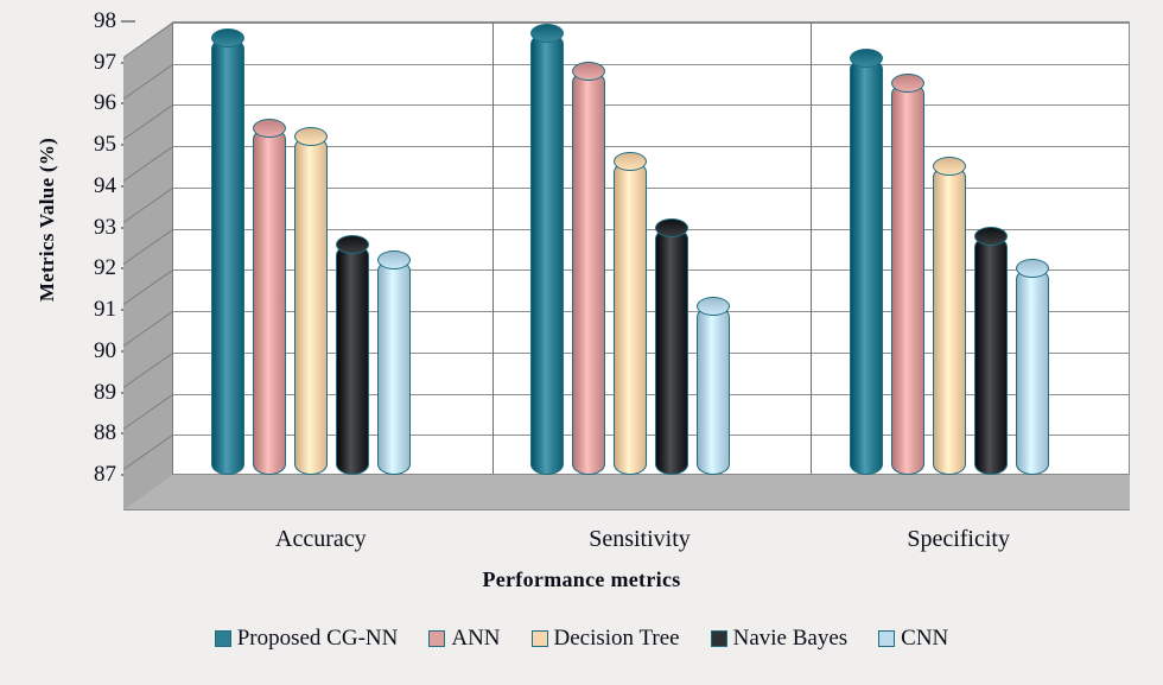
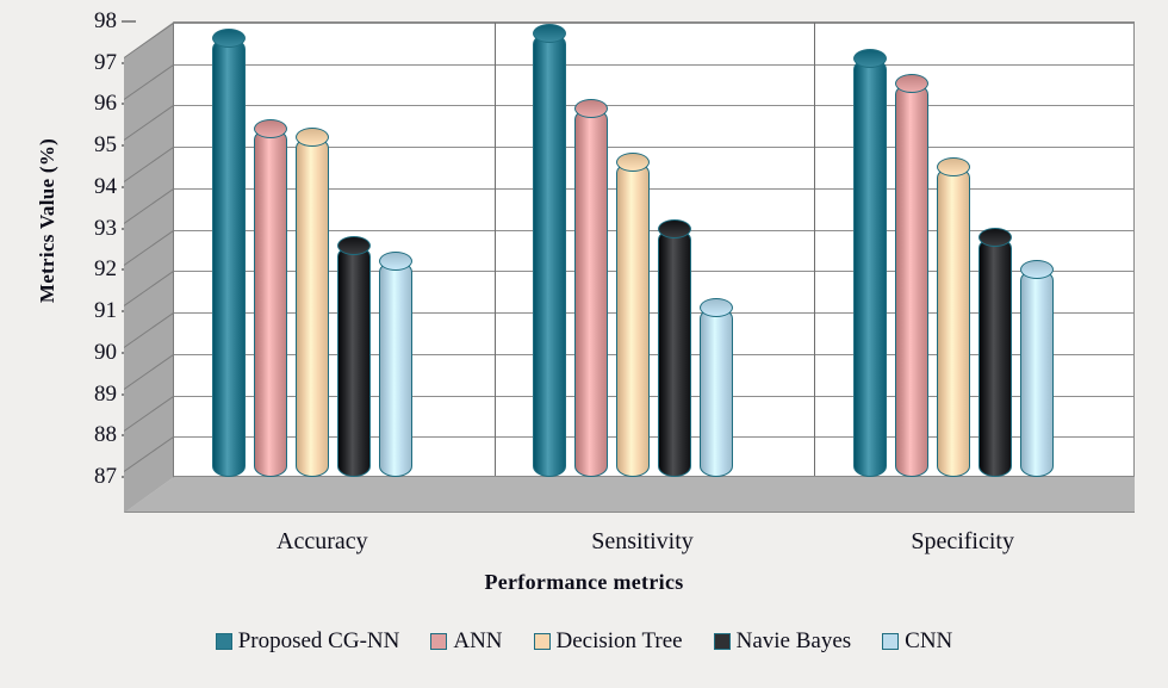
ANN/Sensitivity: 96.8 -> 95.9
